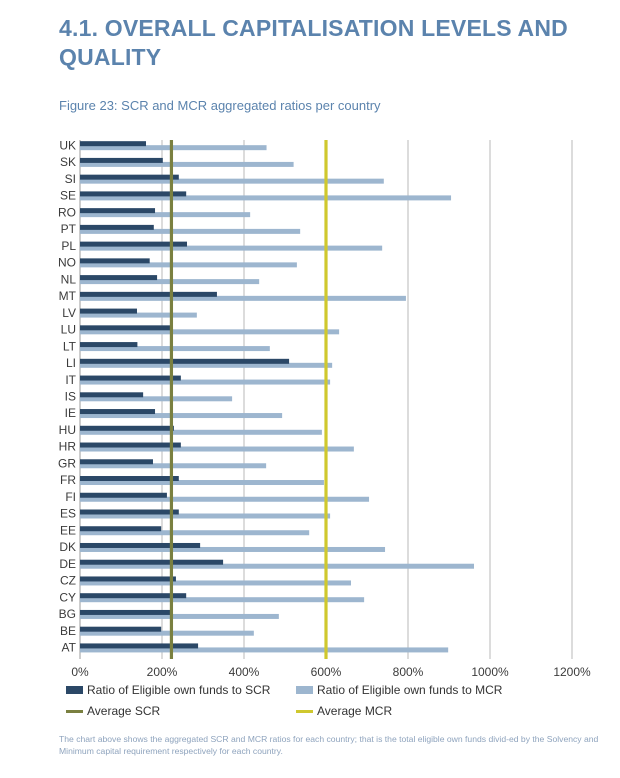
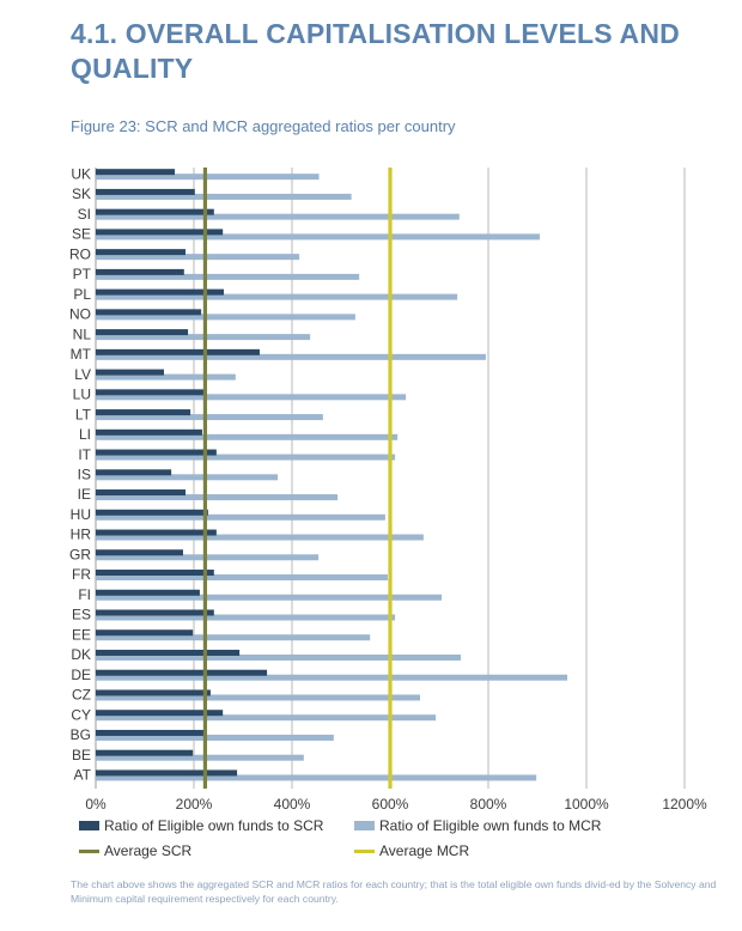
Ratio of Eligible own funds to SCR/NO: 170% -> 220%
Ratio of Eligible own funds to SCR/LT: 140% -> 190%
Ratio of Eligible own funds to SCR/LI: 510% -> 220%
